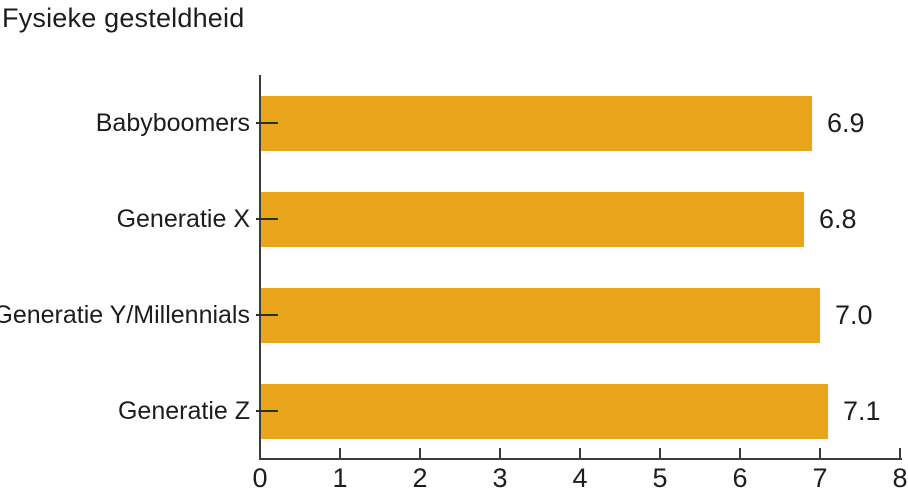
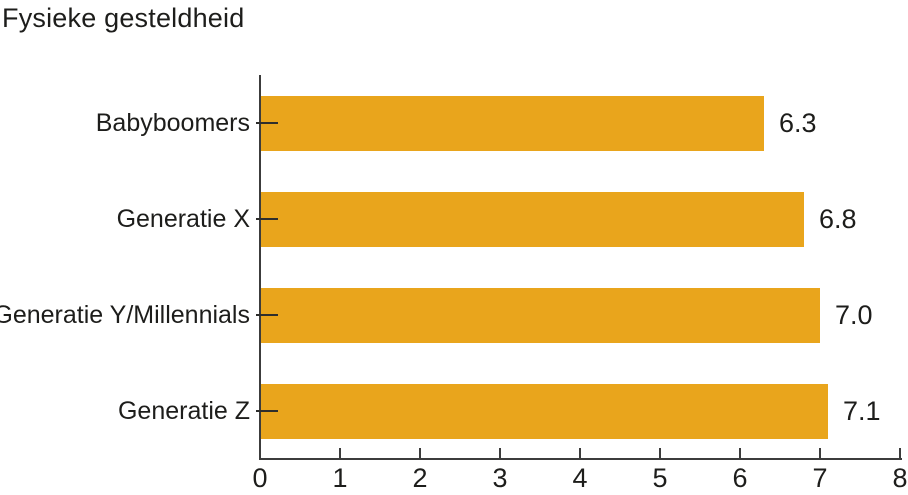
Babyboomers: 6.9 -> 6.3
